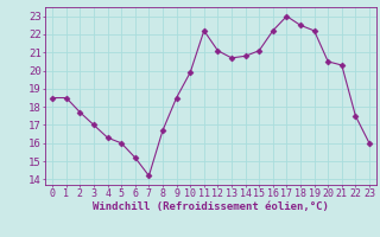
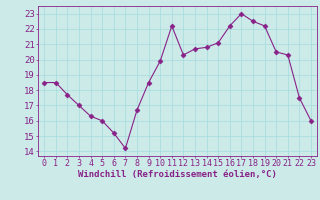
12: 21.1 -> 20.3
